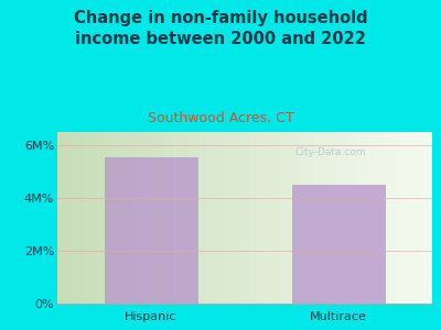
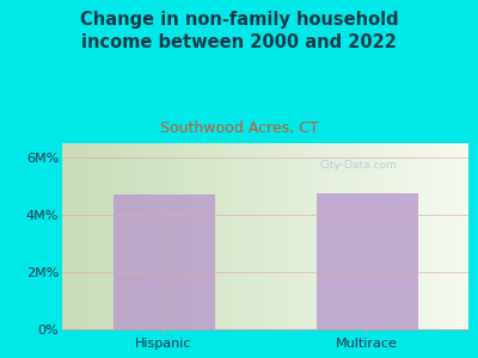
Hispanic: 5.55M% -> 4.70M%
Multirace: 4.50M% -> 4.75M%
